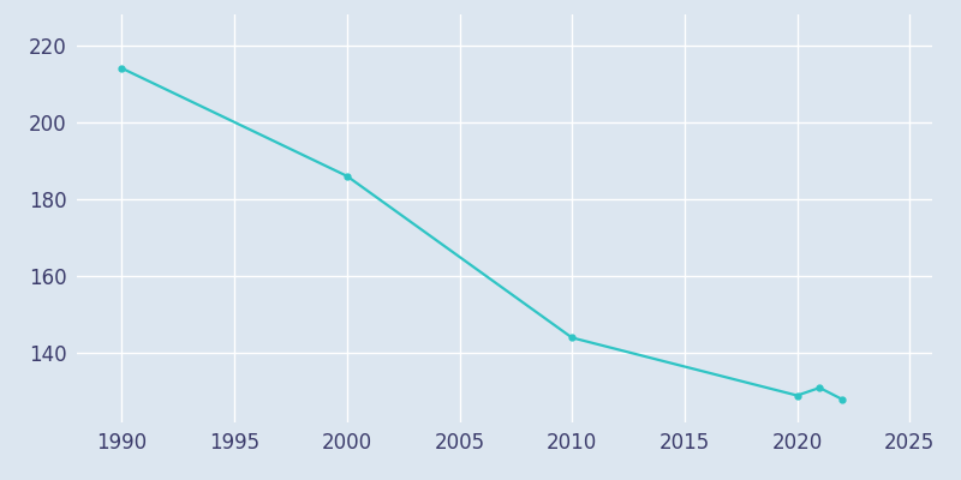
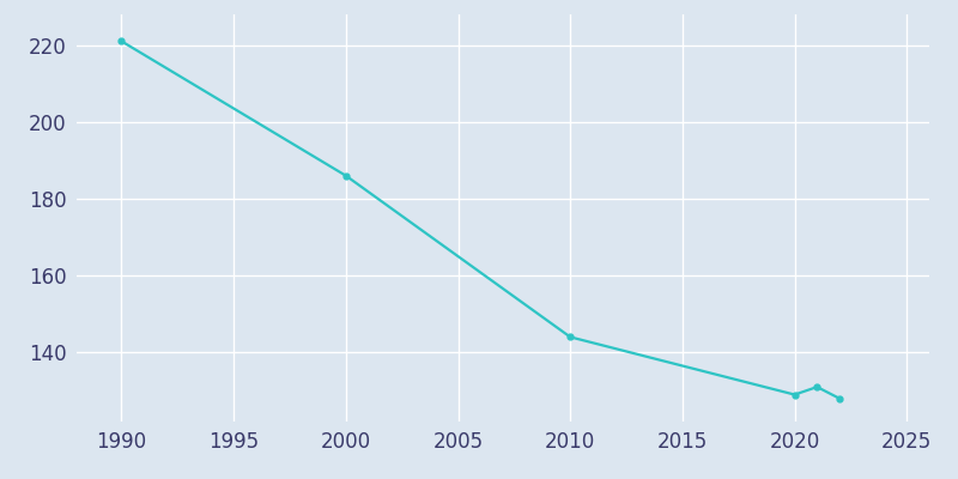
1990: 214 -> 221
